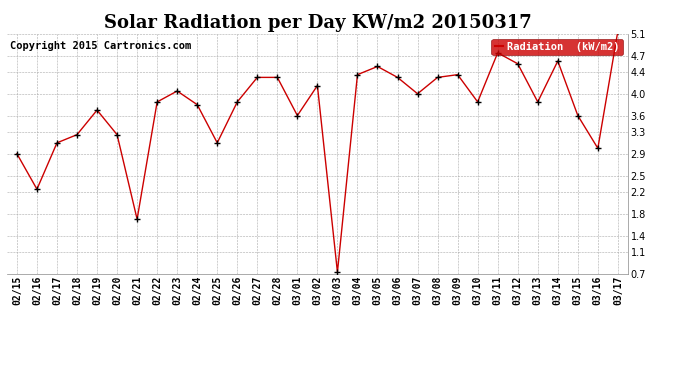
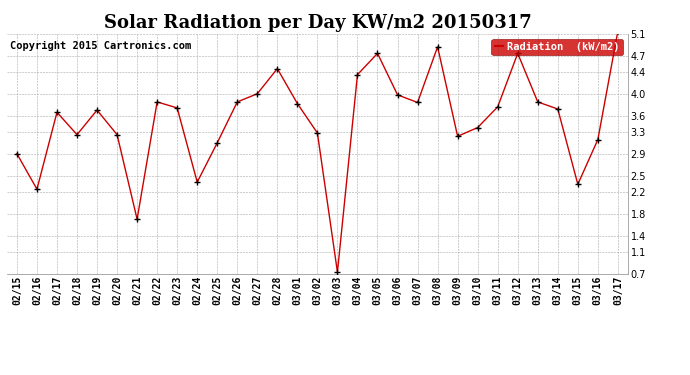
02/17: 3.10 -> 3.66
02/23: 4.05 -> 3.74
02/24: 3.80 -> 2.38
02/27: 4.30 -> 4.00
02/28: 4.30 -> 4.46
03/01: 3.60 -> 3.82
03/02: 4.15 -> 3.28
03/05: 4.50 -> 4.74
03/06: 4.30 -> 3.98
03/07: 4.00 -> 3.84
03/08: 4.30 -> 4.86
03/09: 4.35 -> 3.22
03/10: 3.85 -> 3.38
03/11: 4.75 -> 3.76
03/12: 4.55 -> 4.74
03/14: 4.60 -> 3.72
03/15: 3.60 -> 2.34
03/16: 3.00 -> 3.16
